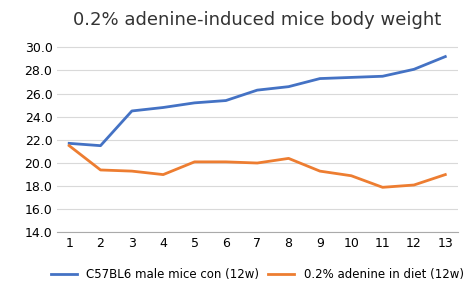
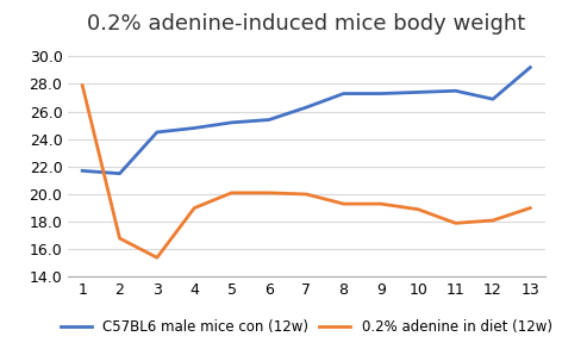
0.2% adenine in diet (12w)/1: 21.5 -> 27.9
0.2% adenine in diet (12w)/2: 19.4 -> 16.8
0.2% adenine in diet (12w)/3: 19.3 -> 15.4
C57BL6 male mice con (12w)/8: 26.6 -> 27.3
0.2% adenine in diet (12w)/8: 20.4 -> 19.3
C57BL6 male mice con (12w)/12: 28.1 -> 26.9
